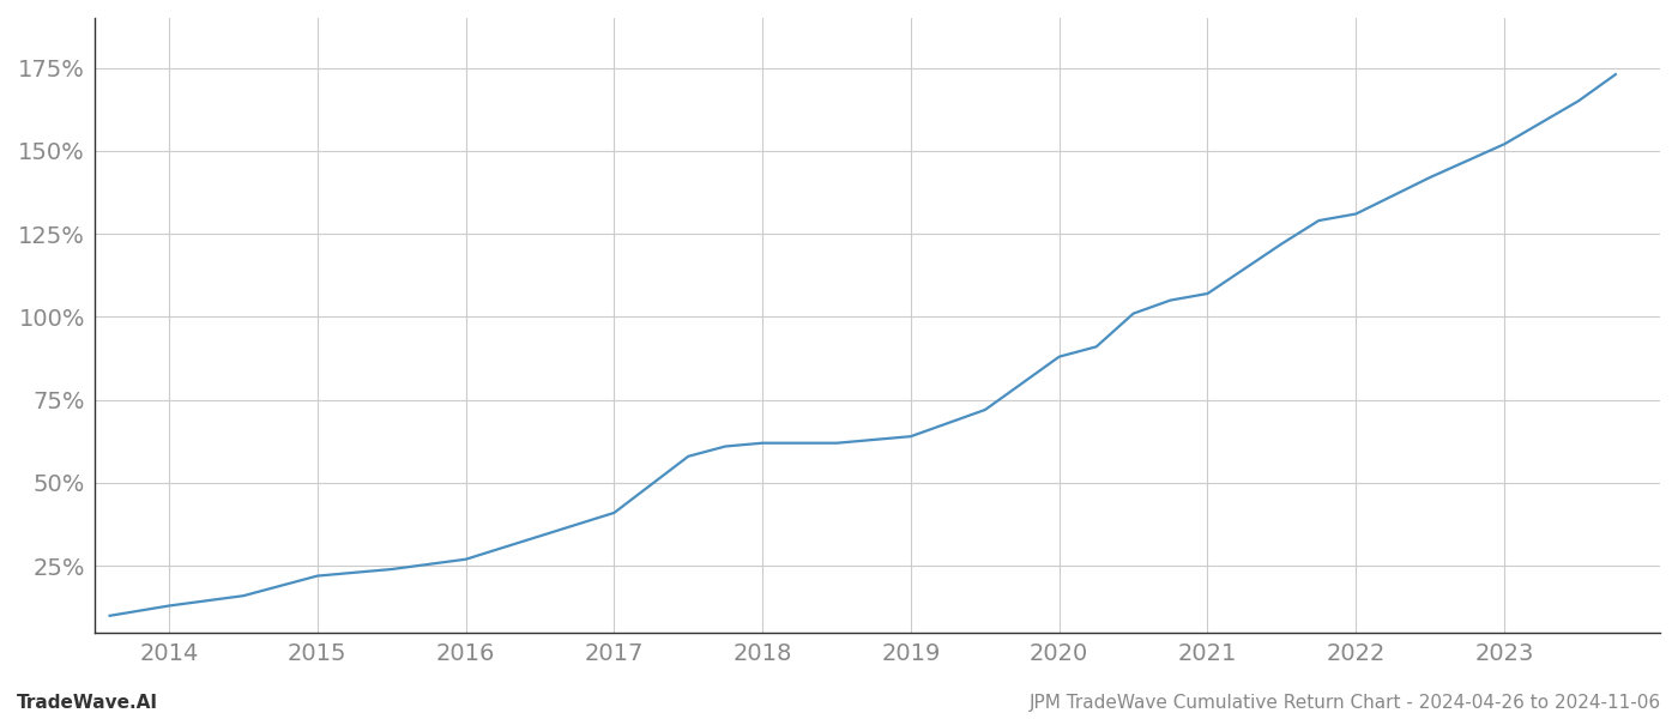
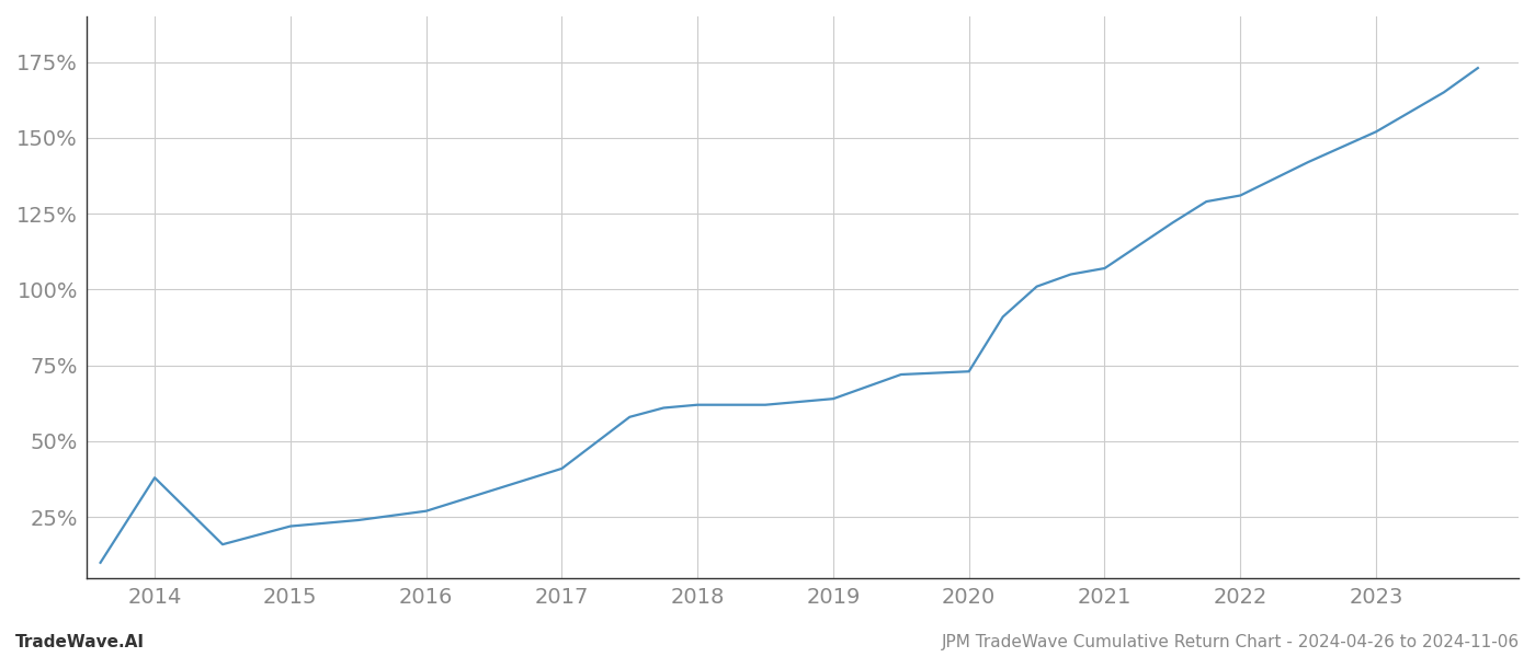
2014: 13% -> 38%
2020: 88% -> 73%
